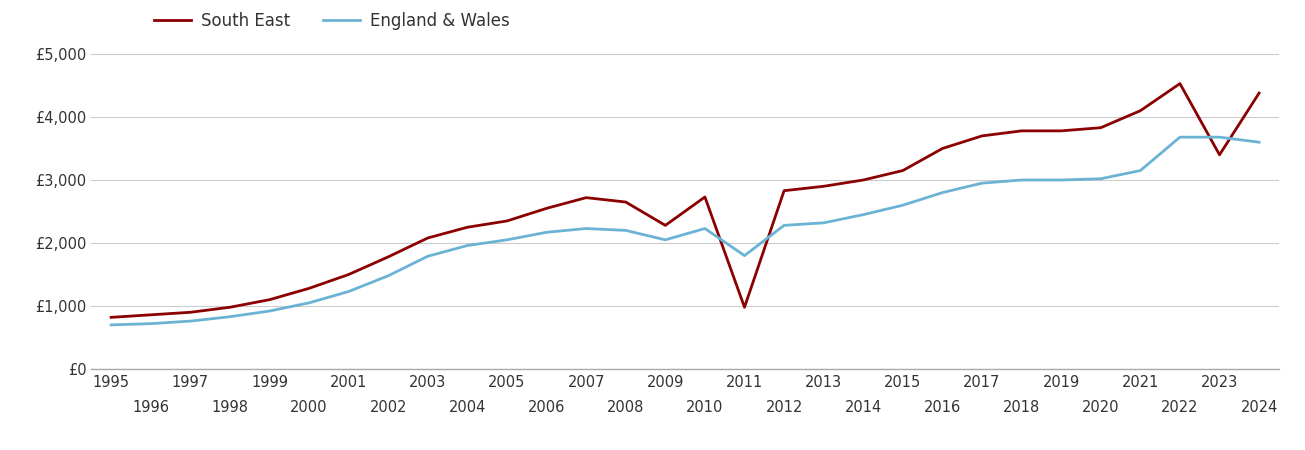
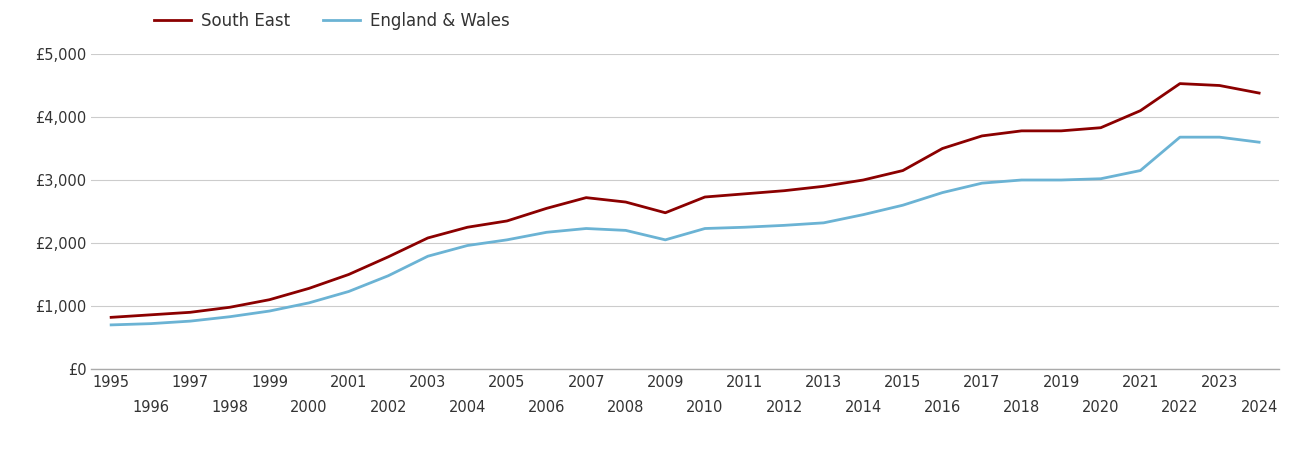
South East/2009: £2,280 -> £2,480
South East/2011: £980 -> £2,780
England & Wales/2011: £1,800 -> £2,250
South East/2023: £3,400 -> £4,500
